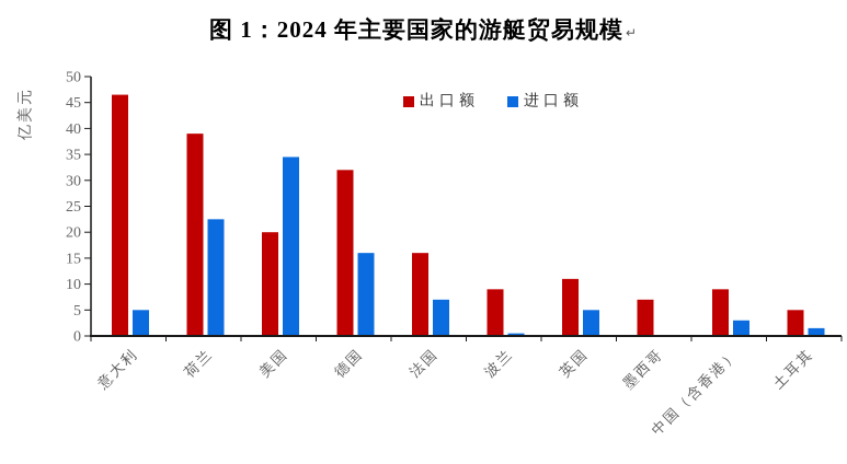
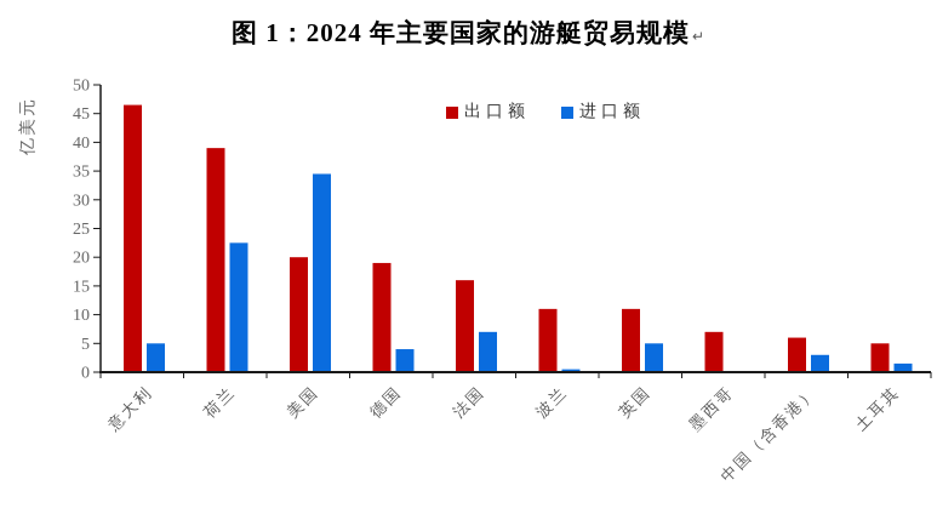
出口额/德国: 32 -> 19
进口额/德国: 16 -> 4
出口额/波兰: 9 -> 11
出口额/中国（含香港）: 9 -> 6
